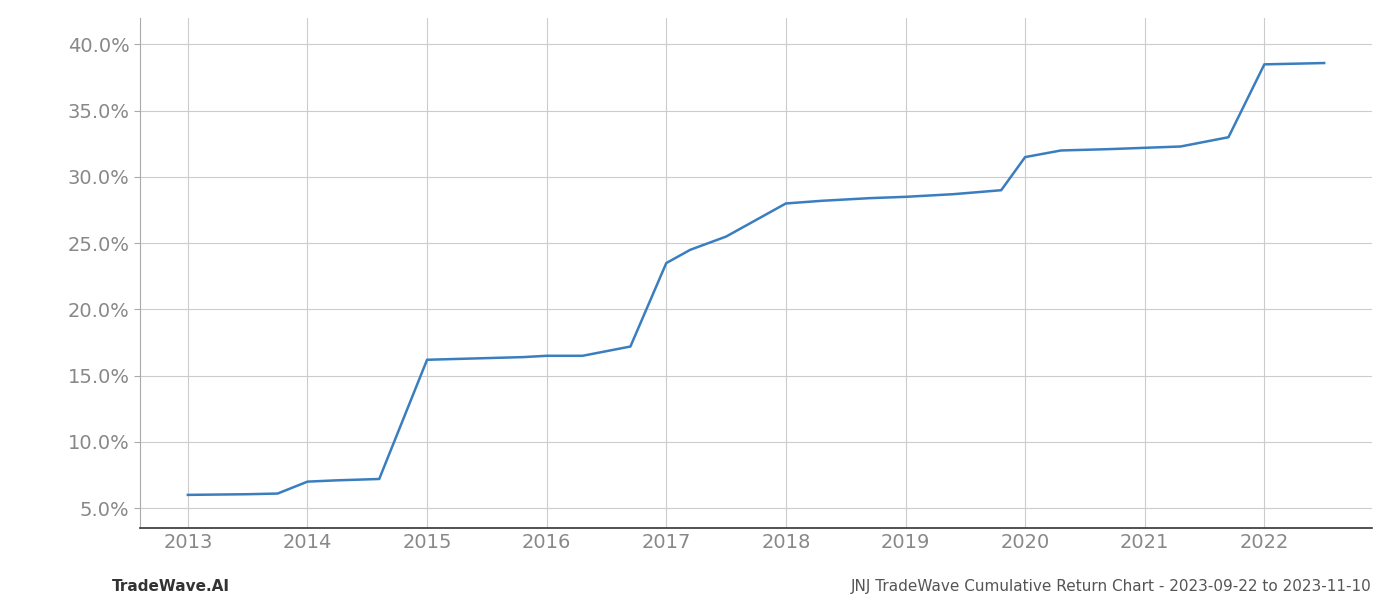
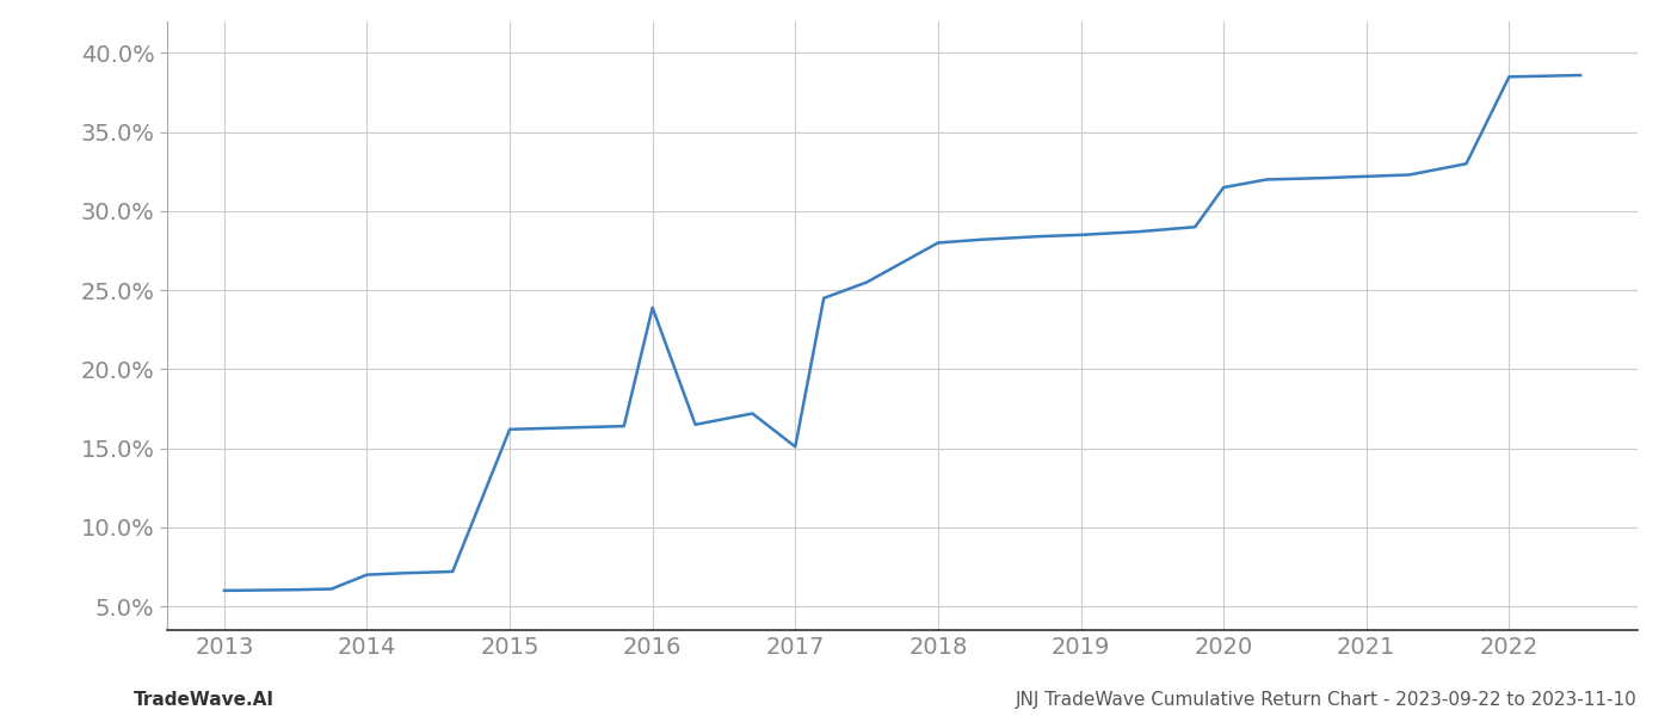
2016: 16.5% -> 23.9%
2017: 23.5% -> 15.1%
